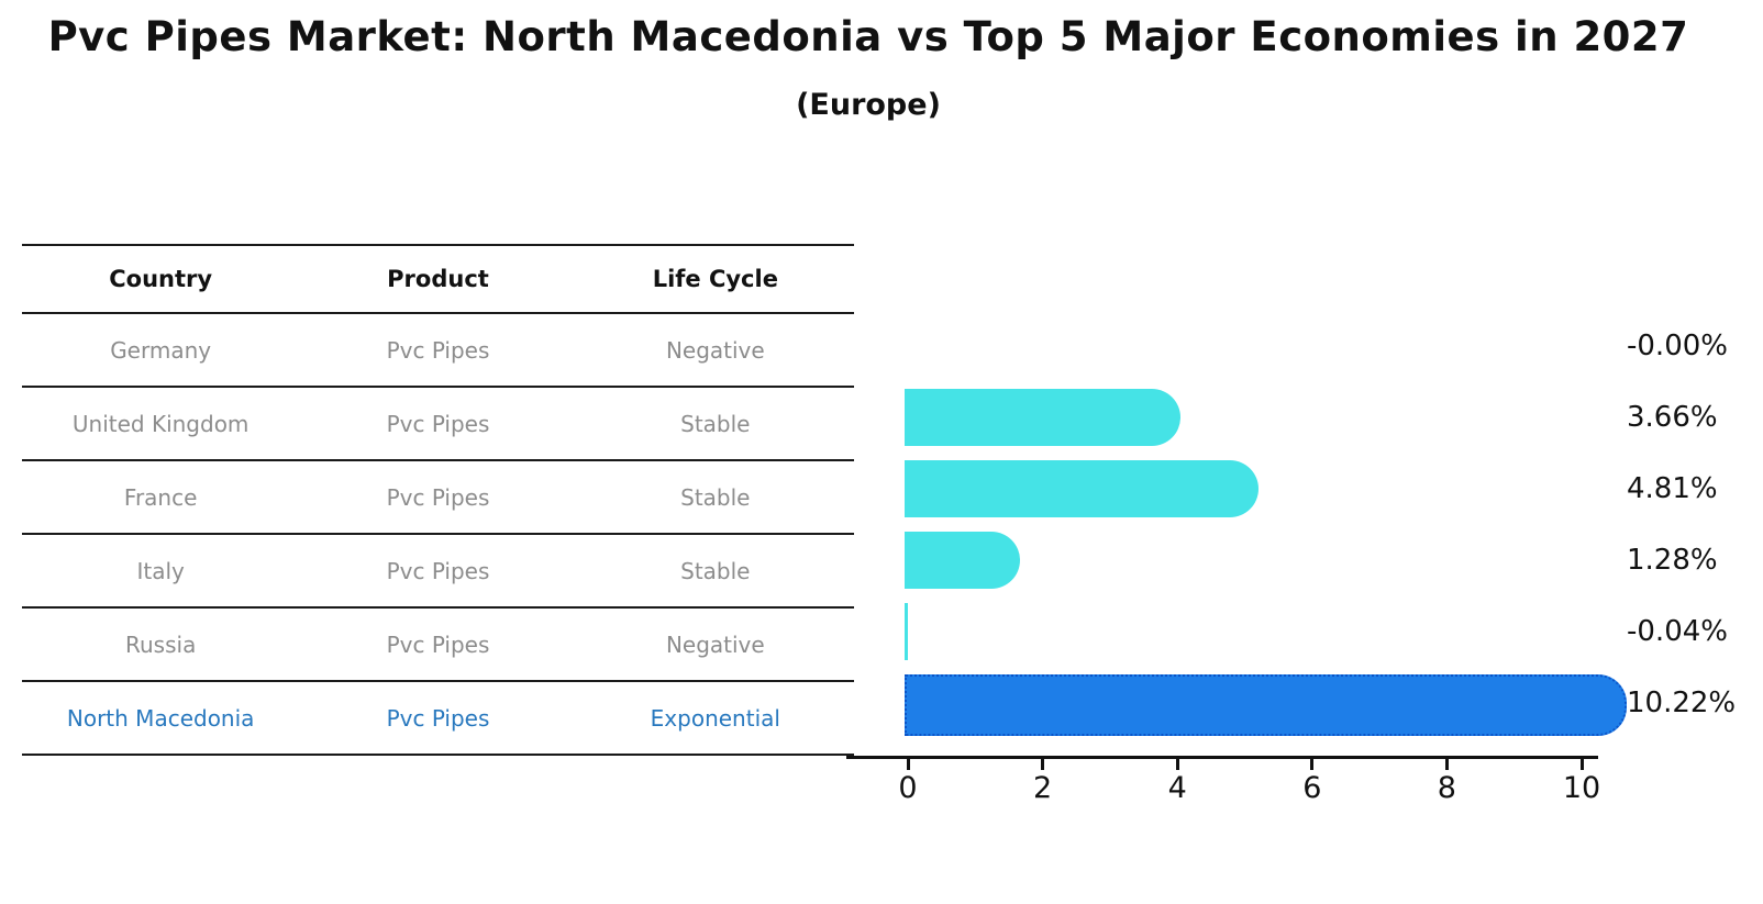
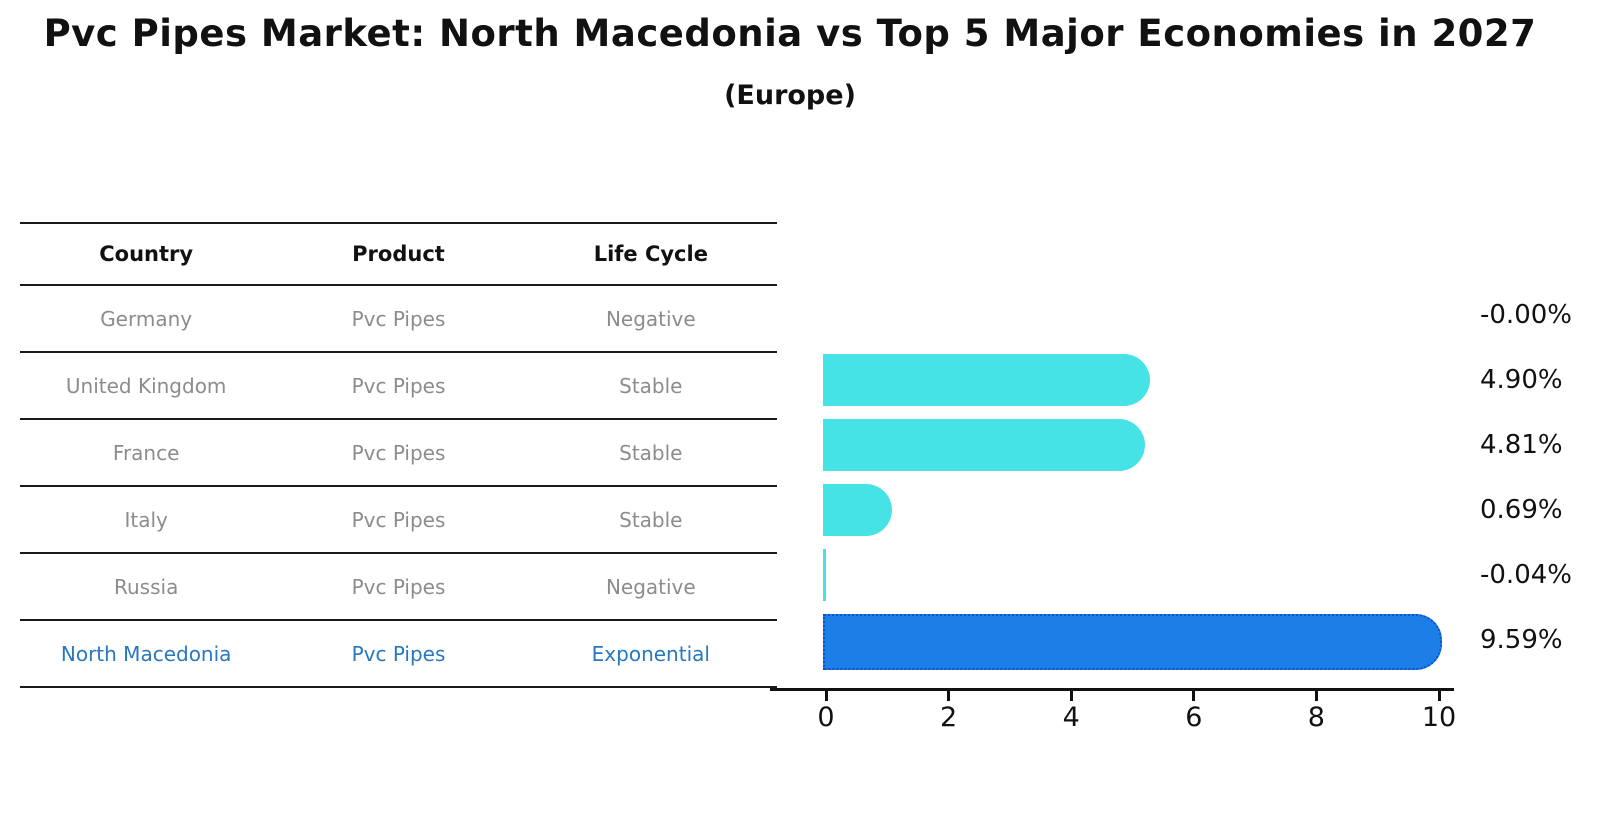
United Kingdom: 3.66% -> 4.90%
Italy: 1.28% -> 0.69%
North Macedonia: 10.22% -> 9.59%
